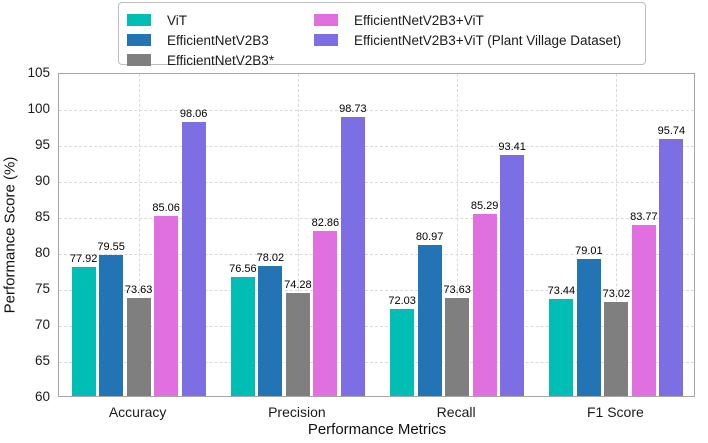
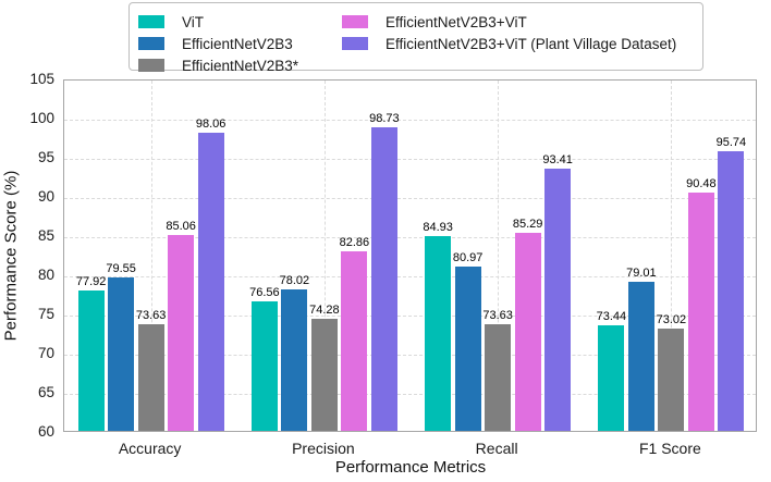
ViT/Recall: 72.03 -> 84.93
EfficientNetV2B3+ViT/F1 Score: 83.77 -> 90.48
